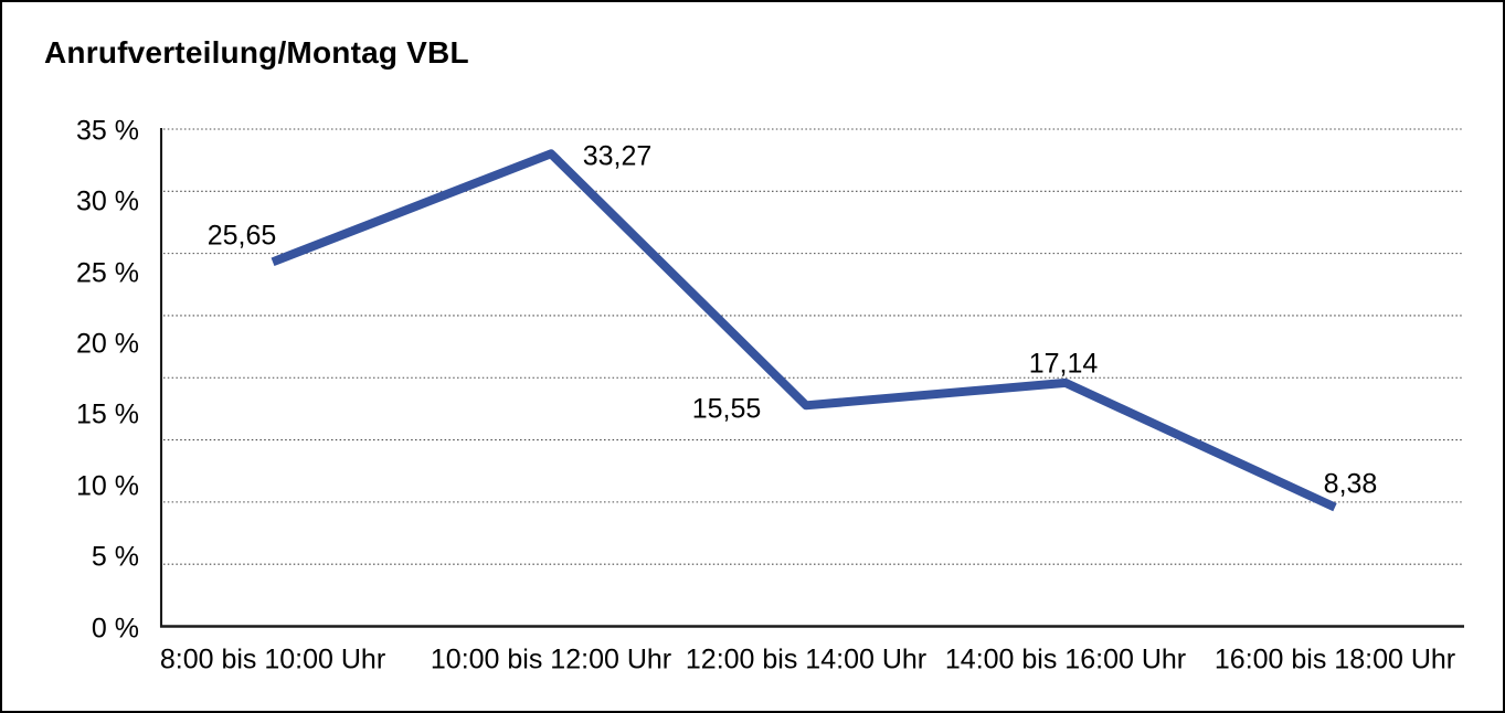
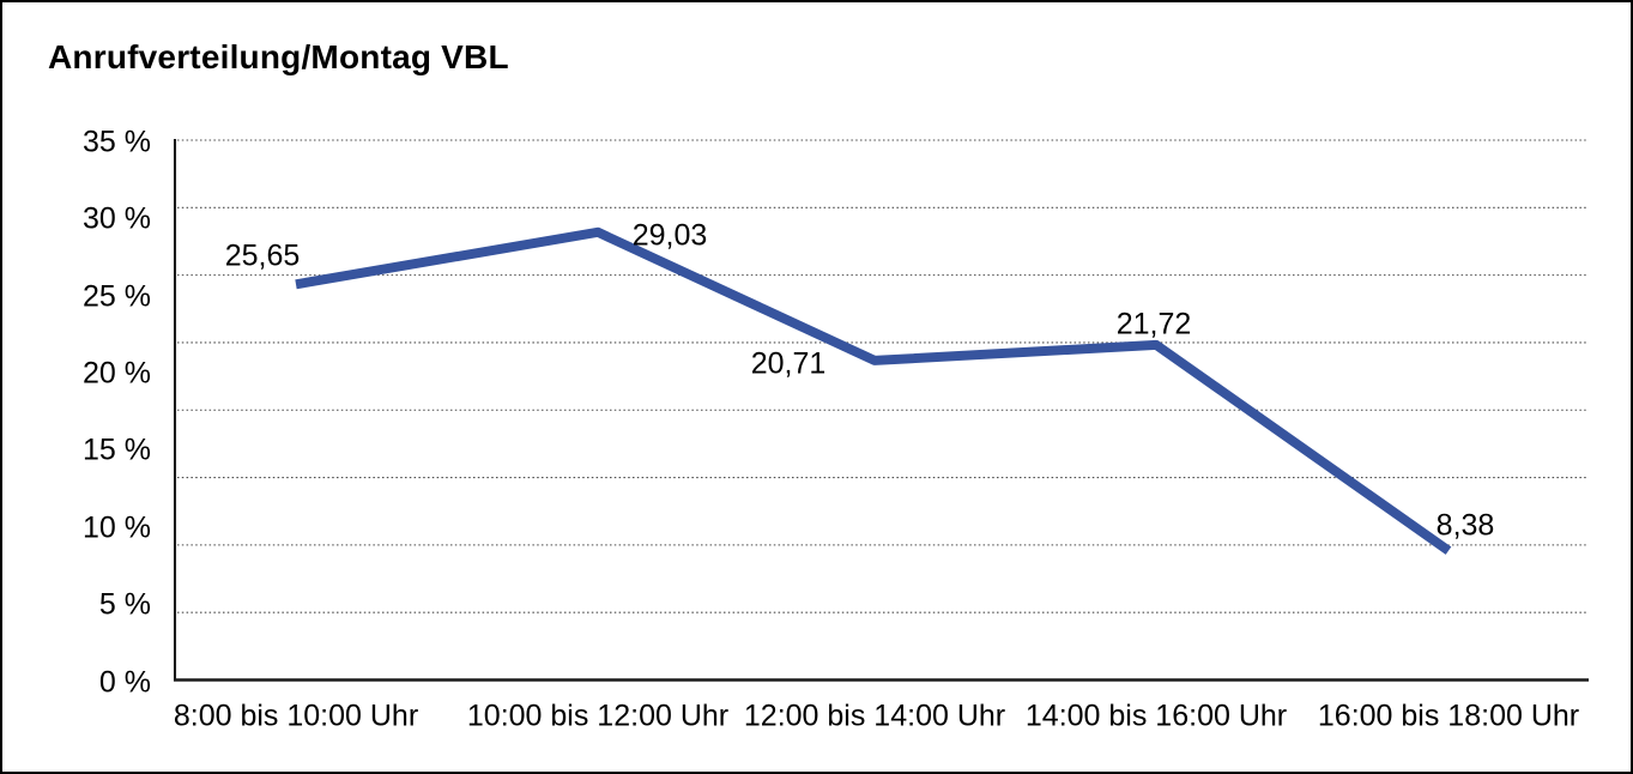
10:00 bis 12:00 Uhr: 33,27 -> 29,03
12:00 bis 14:00 Uhr: 15,55 -> 20,71
14:00 bis 16:00 Uhr: 17,14 -> 21,72
